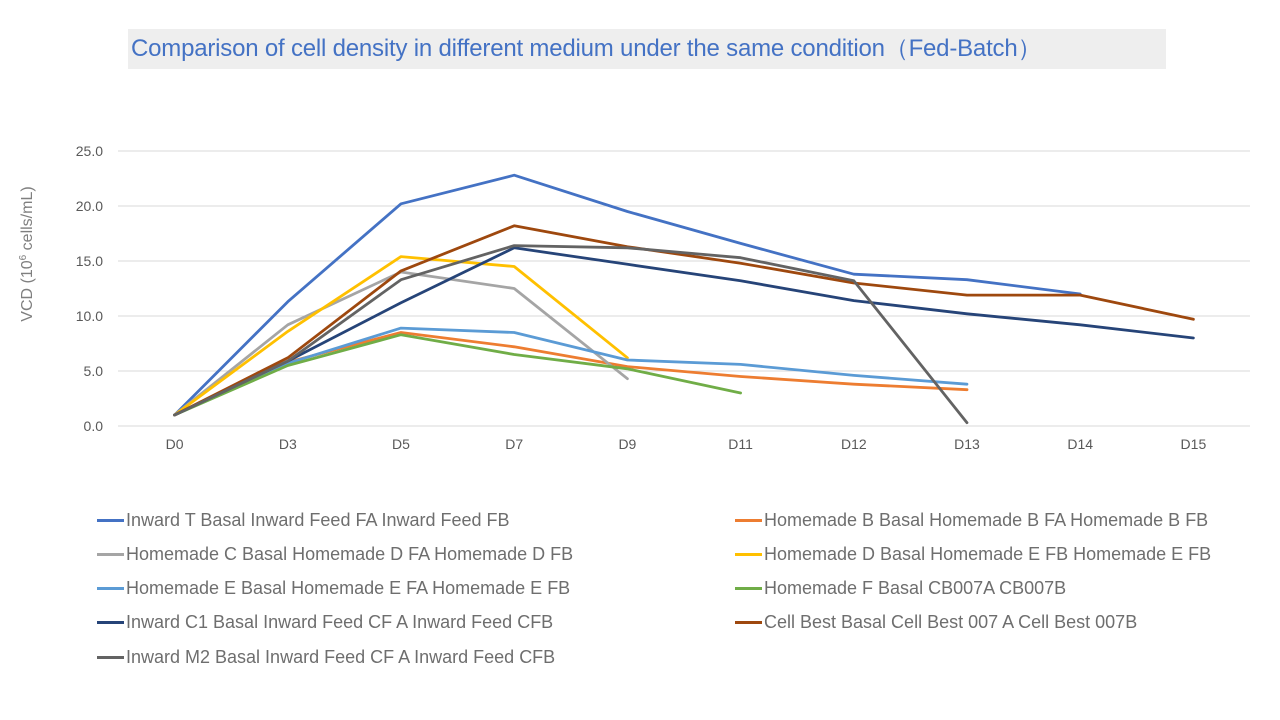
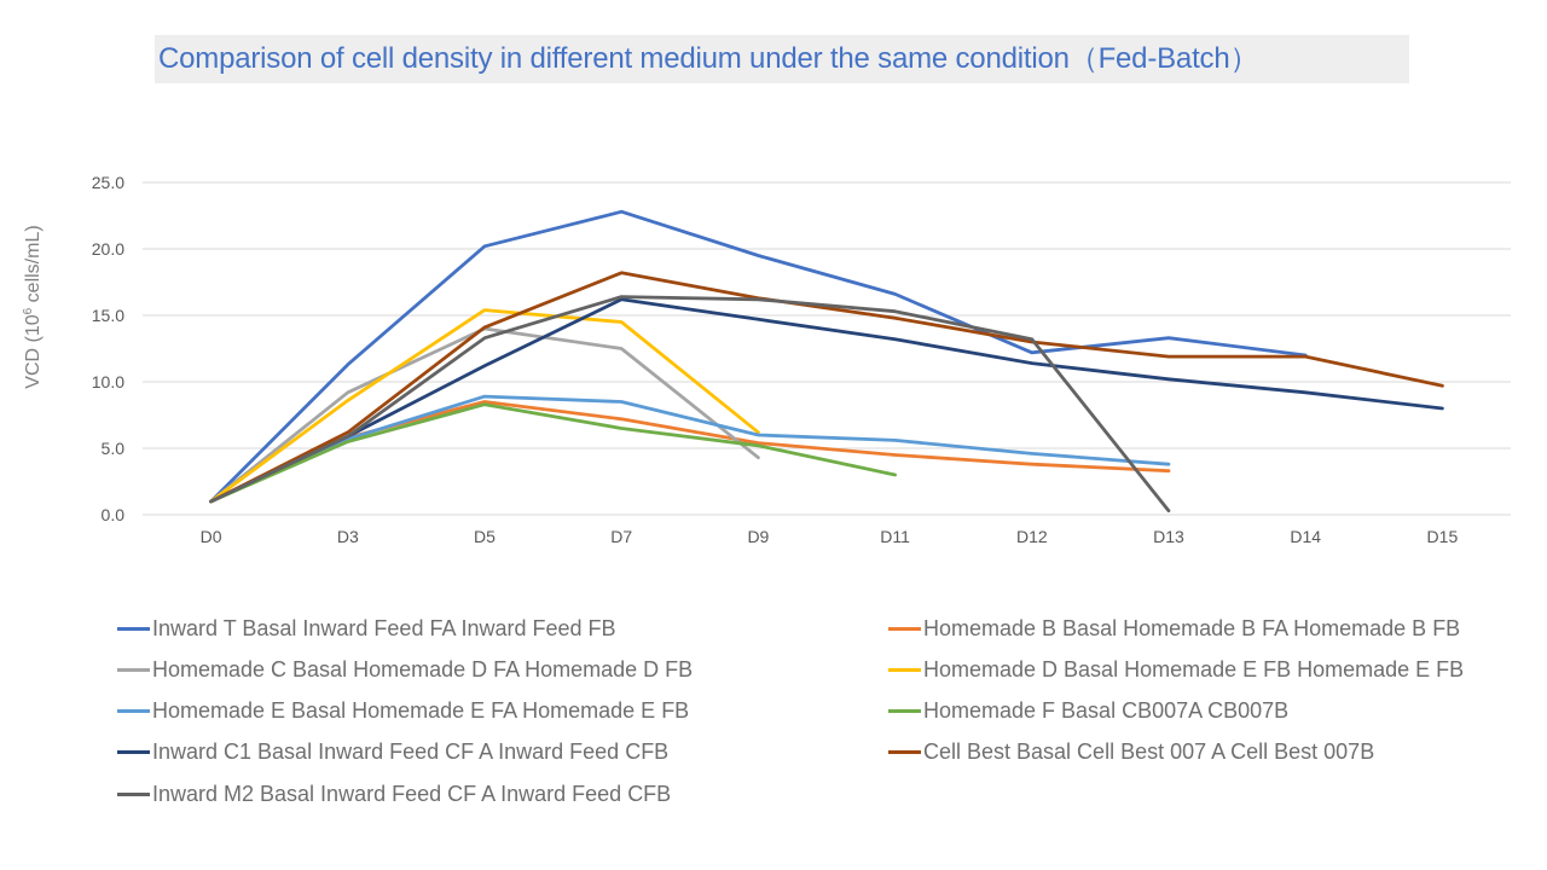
Inward T Basal Inward Feed FA Inward Feed FB/D12: 13.8 -> 12.2
